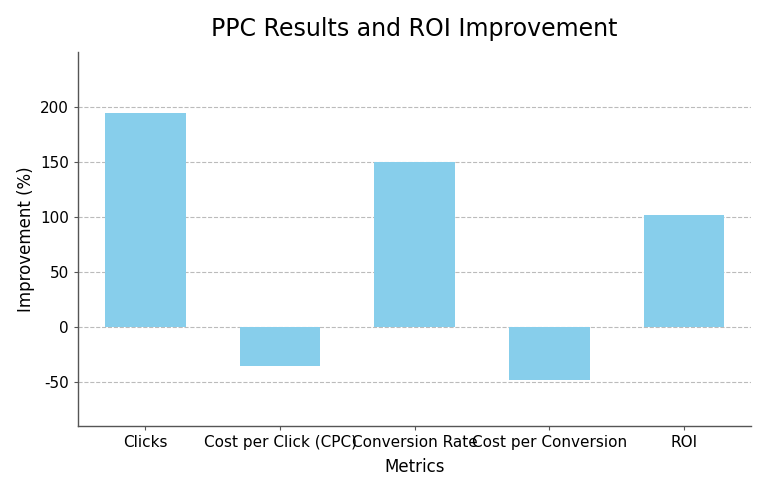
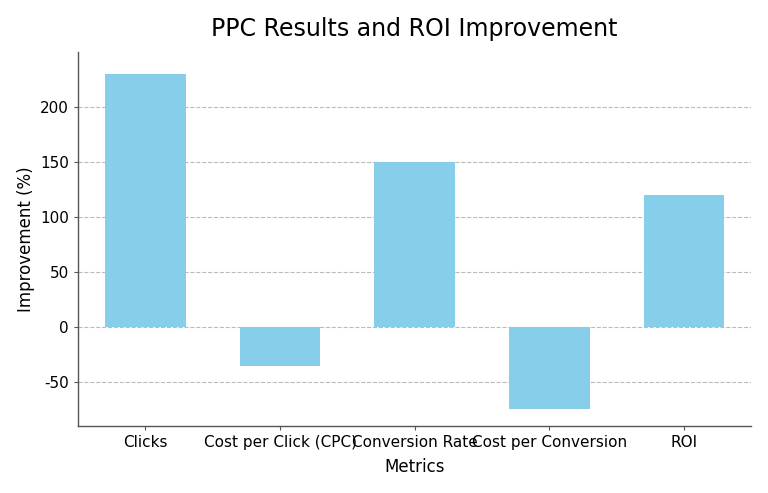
Clicks: 195 -> 230
Cost per Conversion: -48 -> -75
ROI: 102 -> 120
